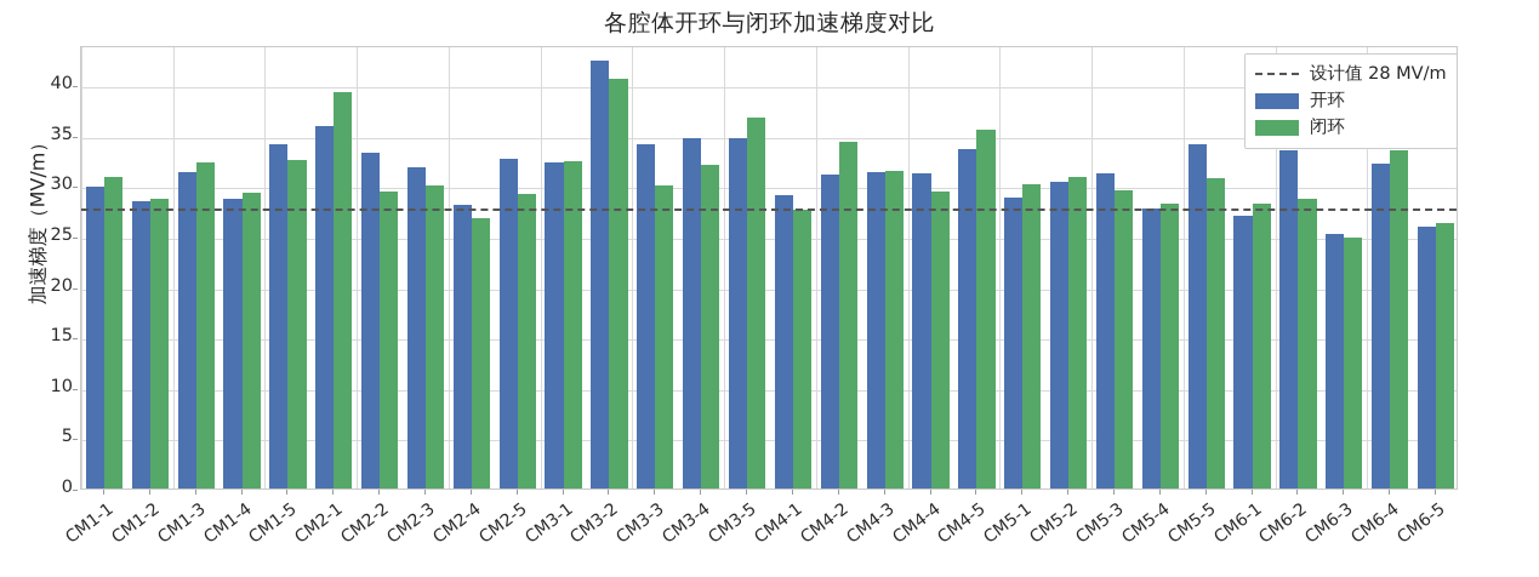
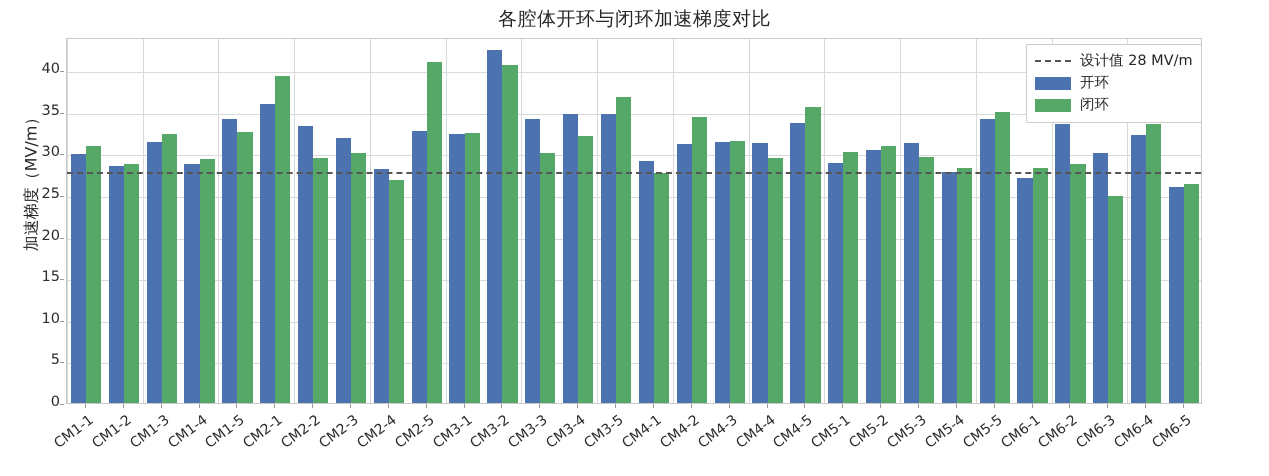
闭环/CM2-5: 29 -> 41
闭环/CM5-5: 31 -> 35
开环/CM6-3: 25 -> 30
